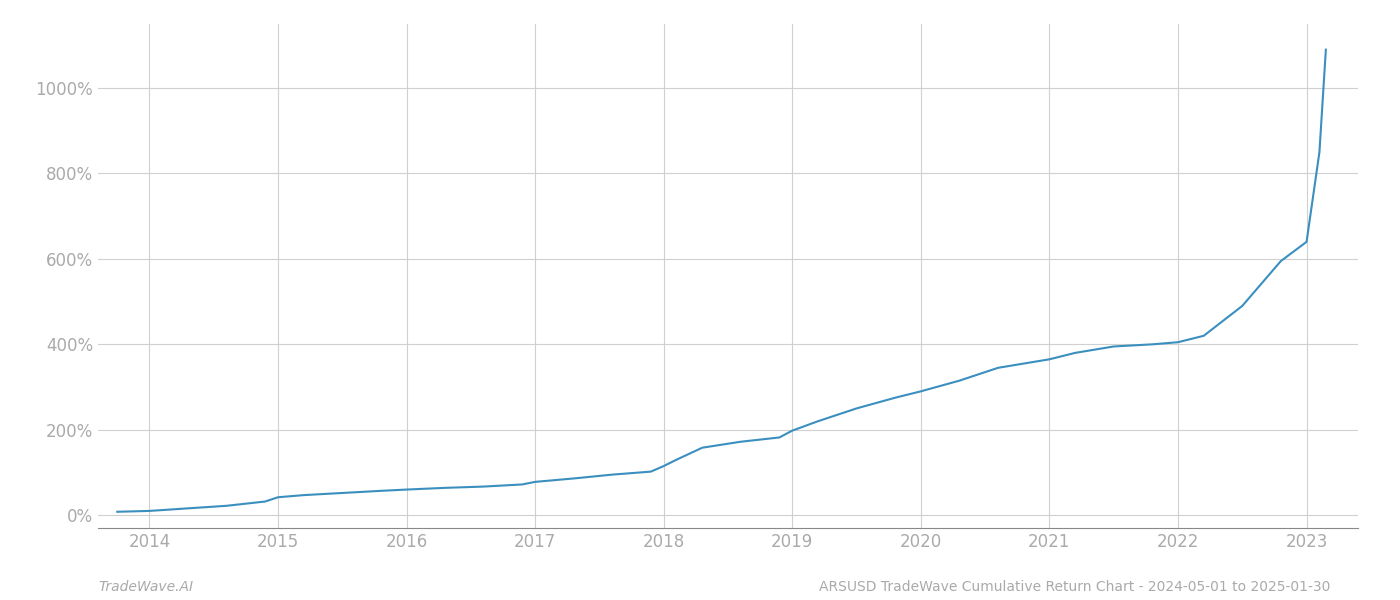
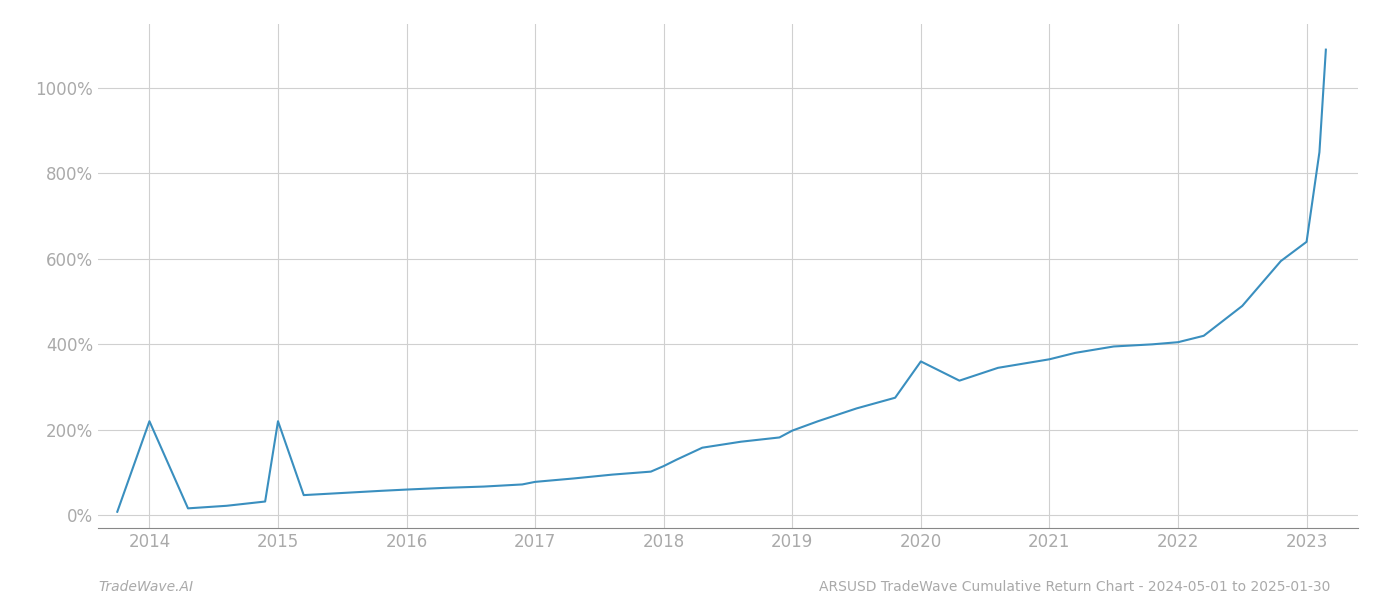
2014: 10% -> 220%
2015: 42% -> 220%
2020: 290% -> 360%
